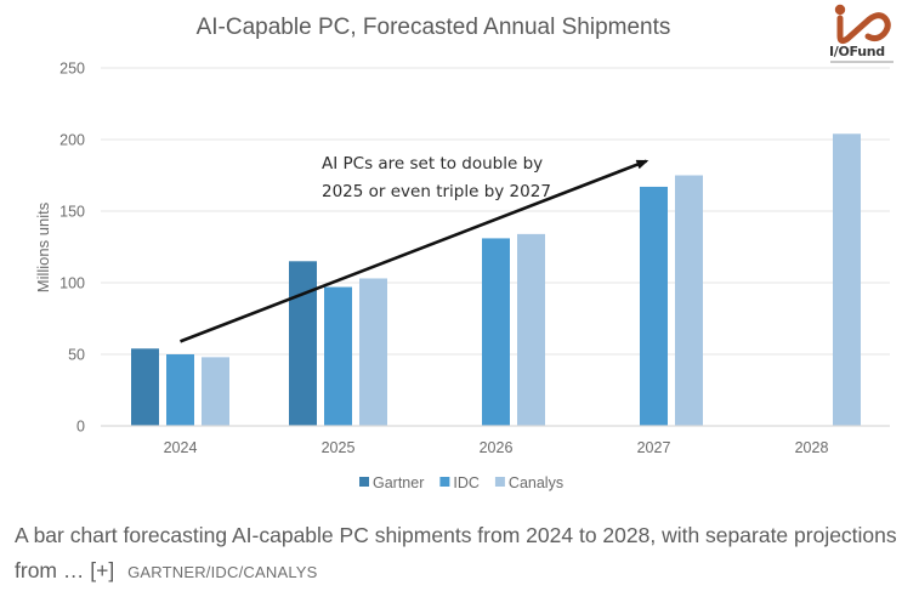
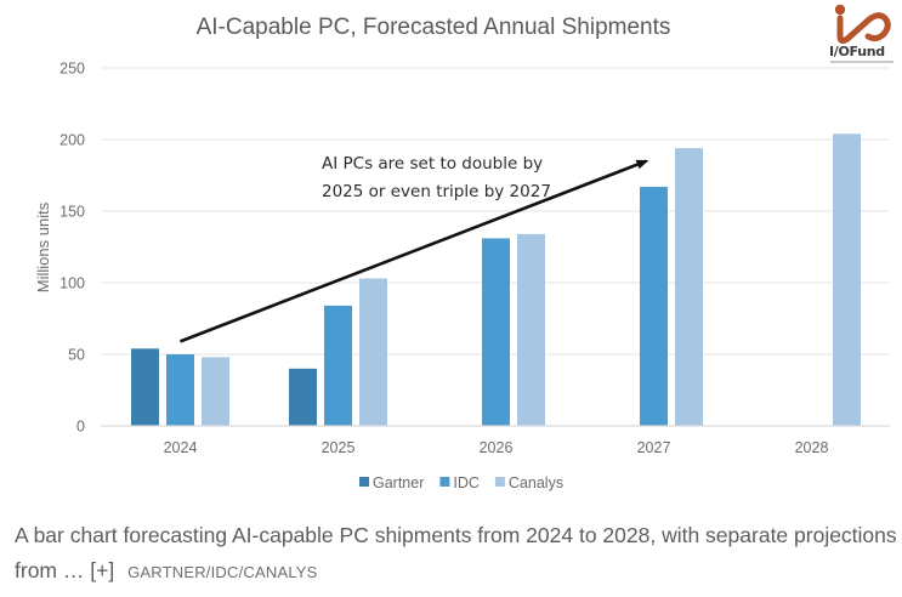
Gartner/2025: 115 -> 40
IDC/2025: 97 -> 84
Canalys/2027: 175 -> 194
